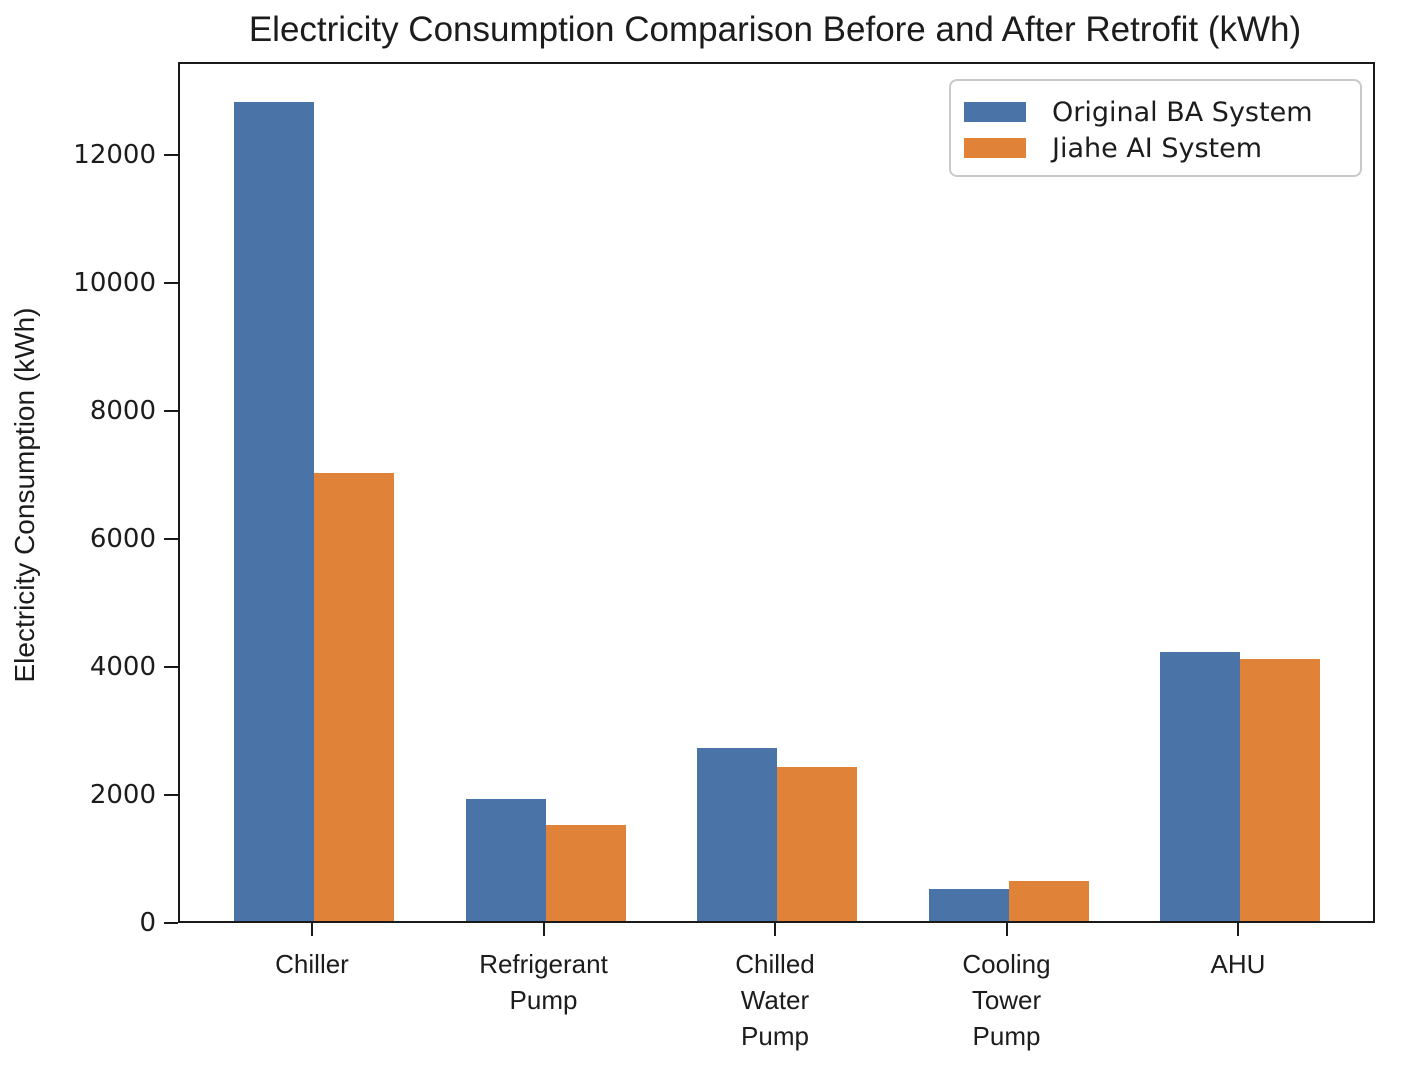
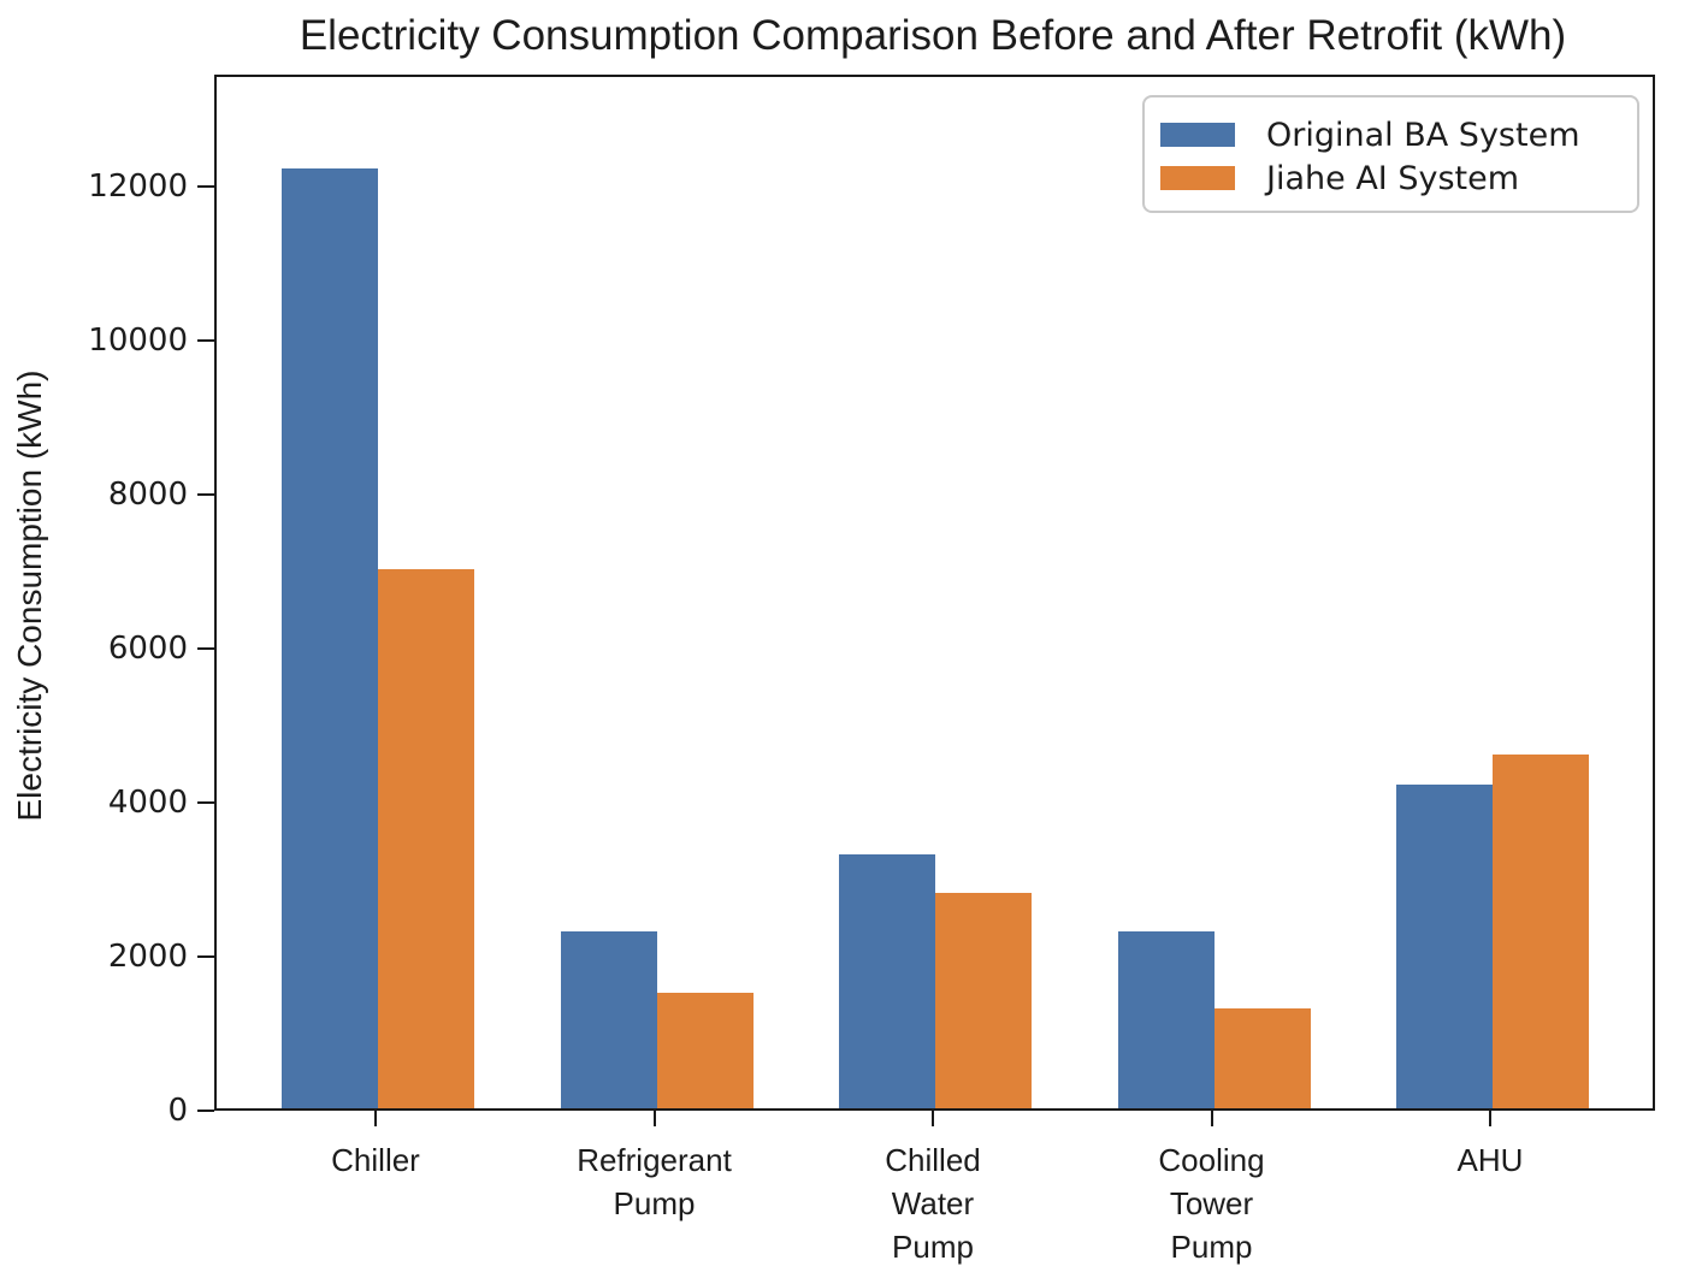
Original BA System/Chiller: 12800 -> 12200
Original BA System/Refrigerant Pump: 1900 -> 2300
Original BA System/Chilled Water Pump: 2700 -> 3300
Jiahe AI System/Chilled Water Pump: 2400 -> 2800
Original BA System/Cooling Tower Pump: 500 -> 2300
Jiahe AI System/Cooling Tower Pump: 600 -> 1300
Jiahe AI System/AHU: 4100 -> 4600
